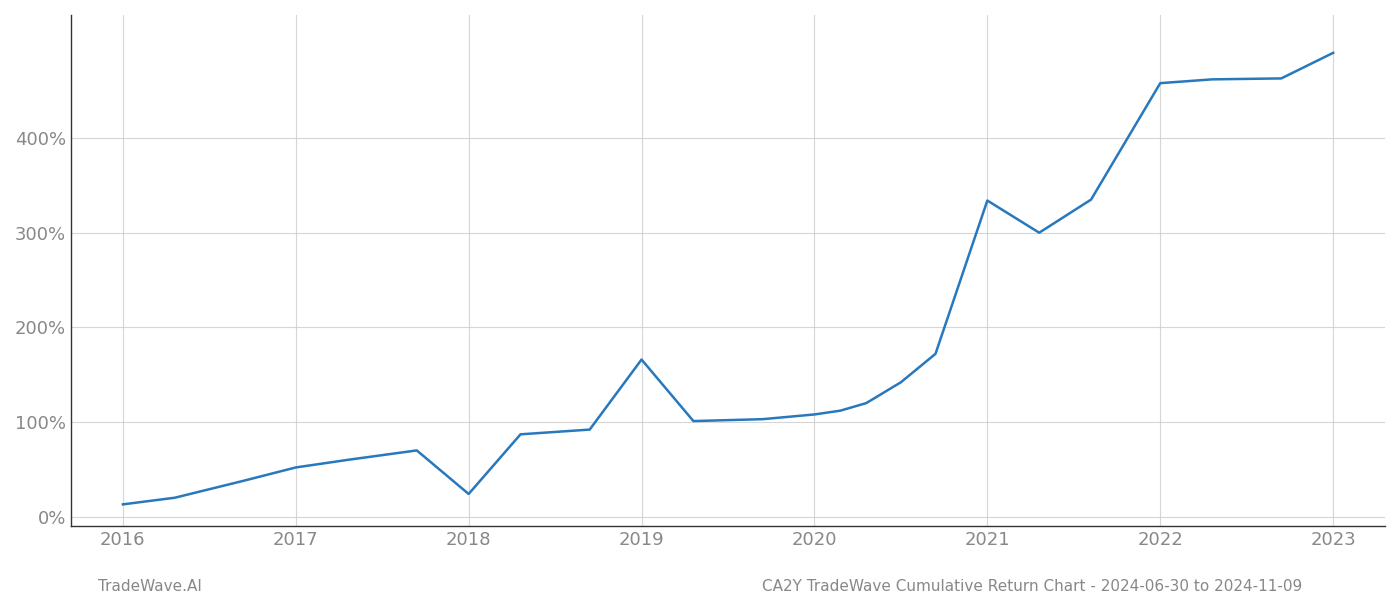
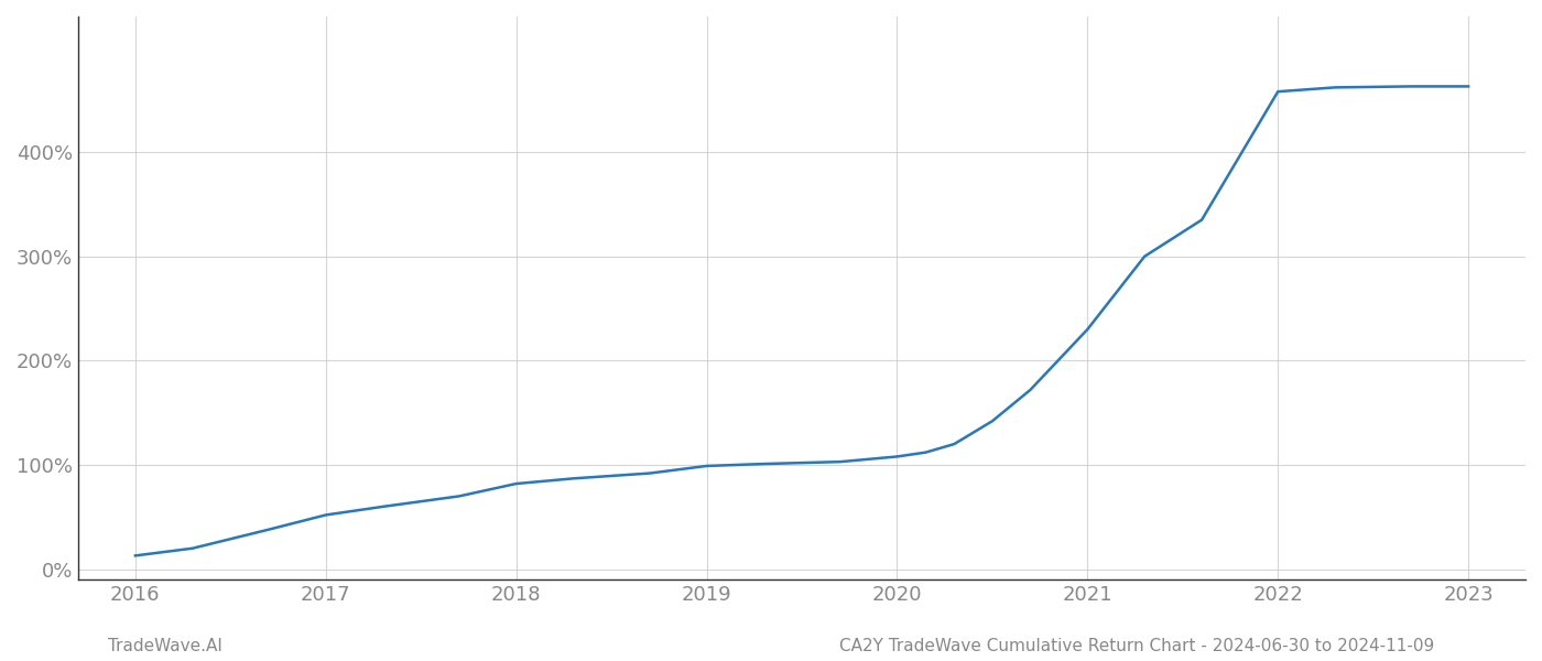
2018: 24% -> 82%
2019: 166% -> 99%
2021: 334% -> 230%
2023: 490% -> 463%
